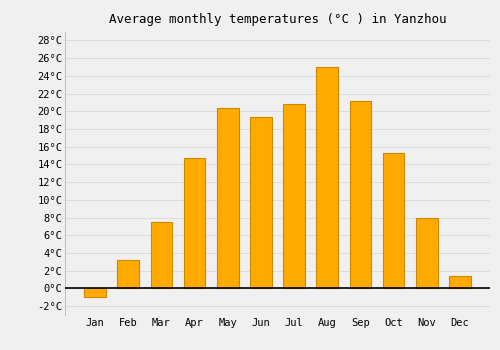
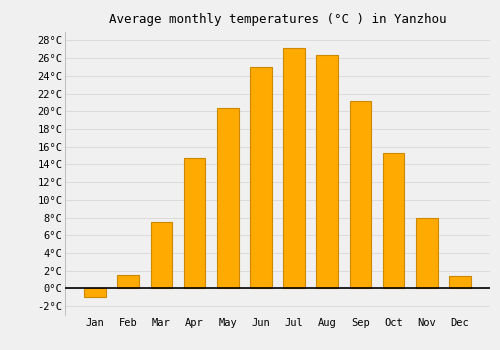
Feb: 3.2°C -> 1.5°C
Jun: 19.4°C -> 25.0°C
Jul: 20.8°C -> 27.1°C
Aug: 25.0°C -> 26.3°C
